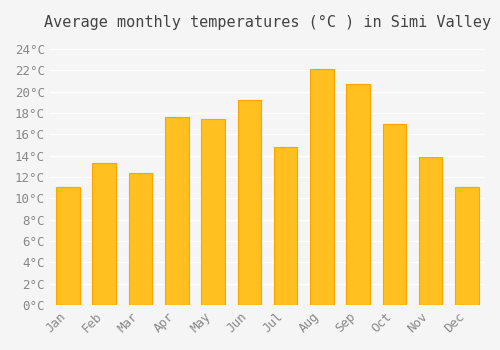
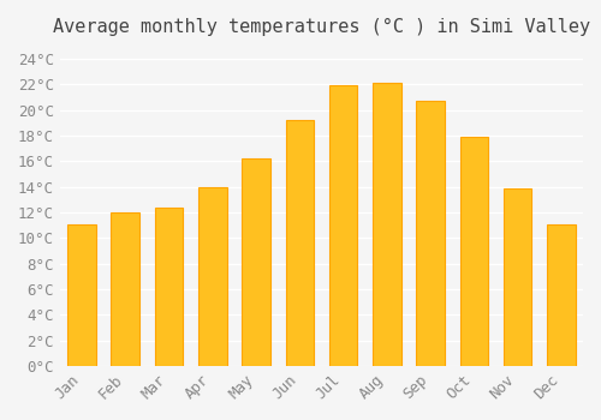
Feb: 13.3°C -> 12.0°C
Apr: 17.6°C -> 14.0°C
May: 17.4°C -> 16.2°C
Jul: 14.8°C -> 21.9°C
Oct: 17.0°C -> 17.9°C
